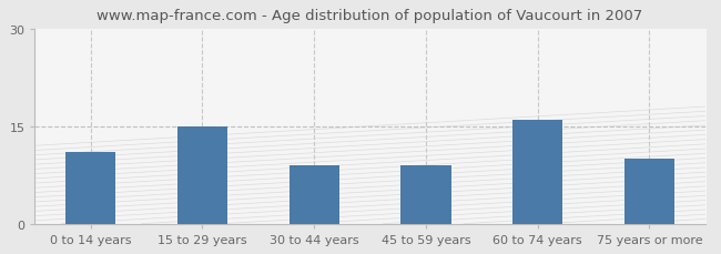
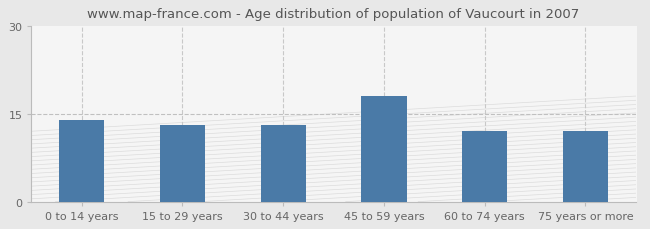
0 to 14 years: 11 -> 14
15 to 29 years: 15 -> 13
30 to 44 years: 9 -> 13
45 to 59 years: 9 -> 18
60 to 74 years: 16 -> 12
75 years or more: 10 -> 12
